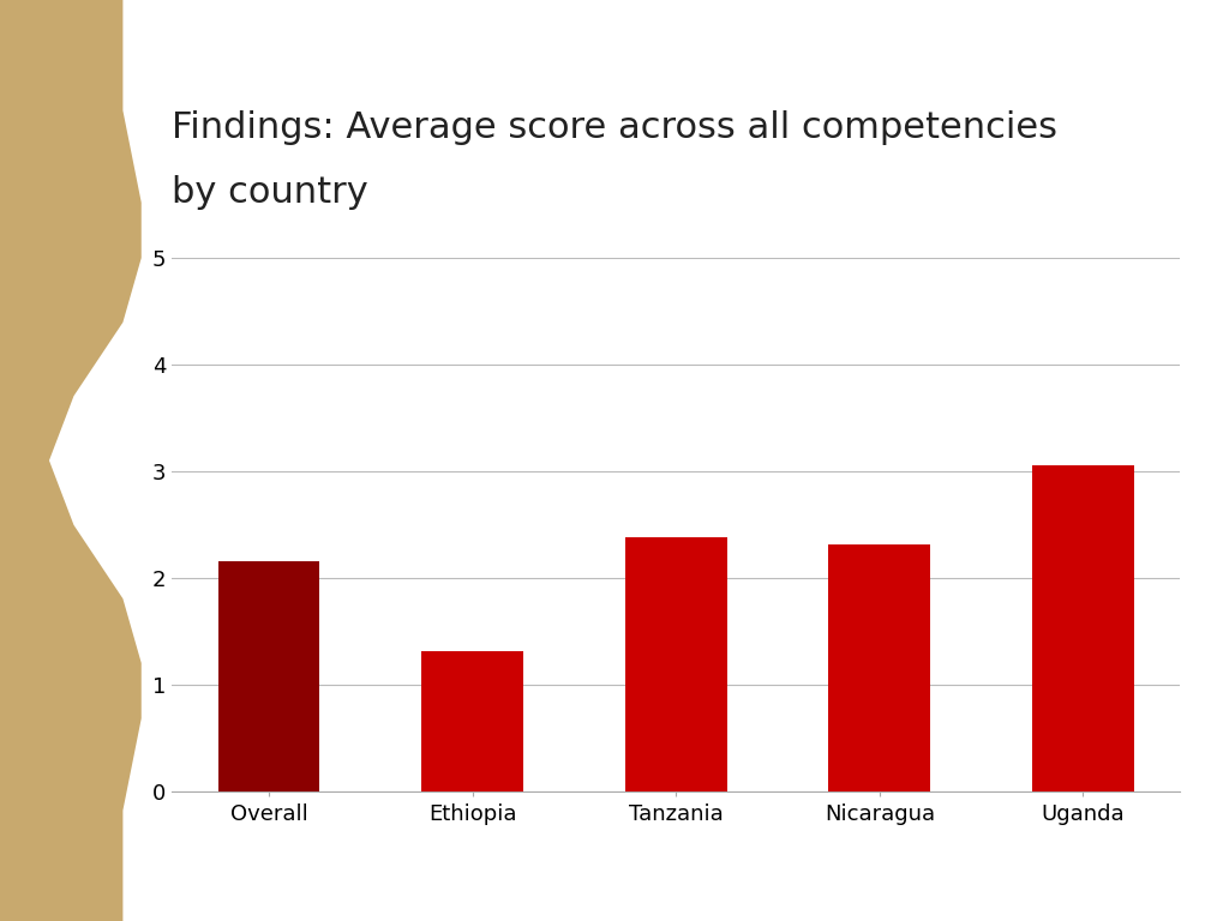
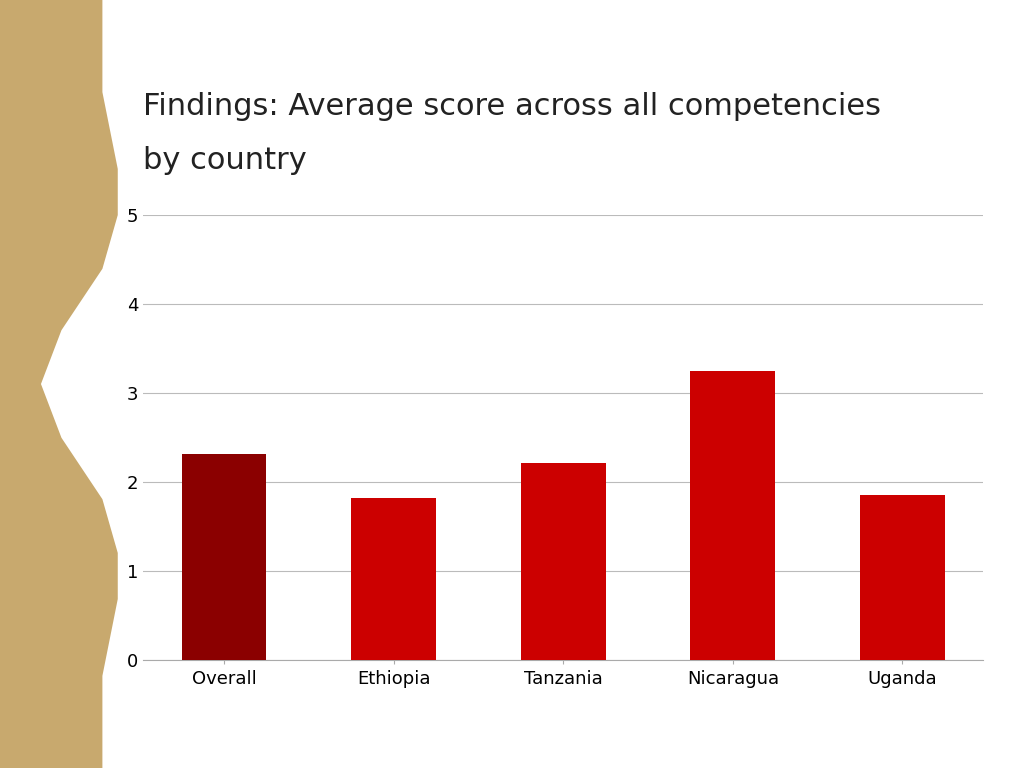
Overall: 2.16 -> 2.32
Ethiopia: 1.32 -> 1.82
Tanzania: 2.38 -> 2.22
Nicaragua: 2.32 -> 3.25
Uganda: 3.06 -> 1.86
